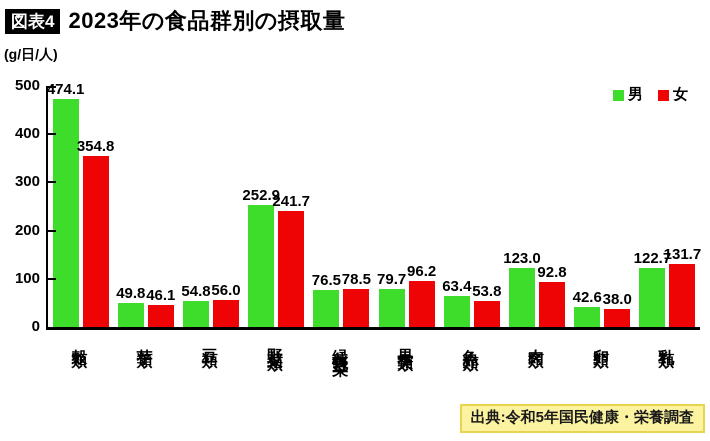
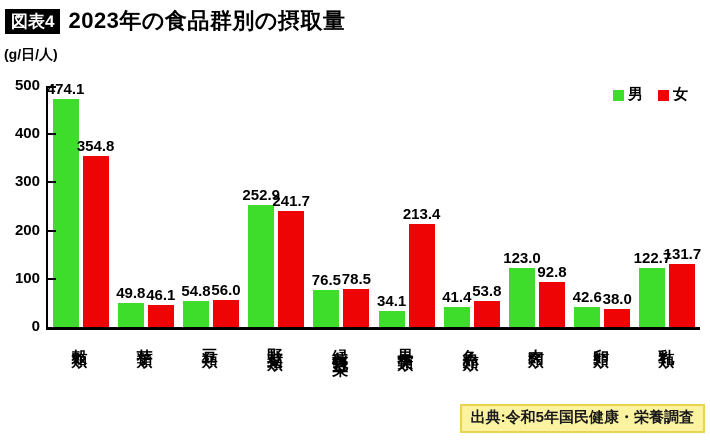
男/果実類: 79.7 -> 34.1
女/果実類: 96.2 -> 213.4
男/魚介類: 63.4 -> 41.4
